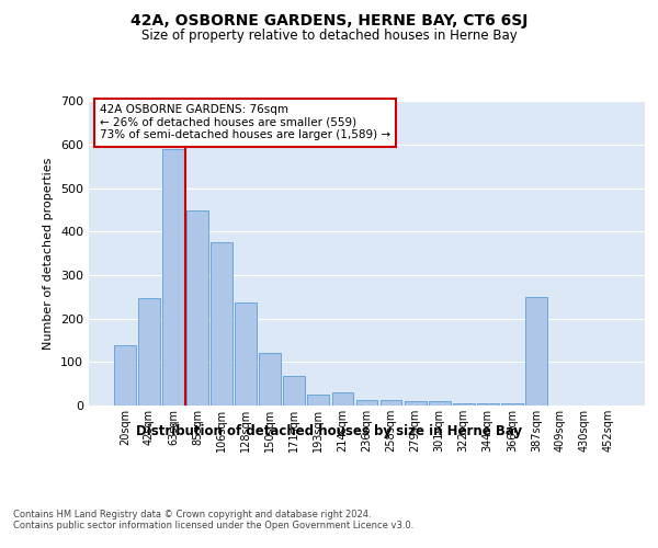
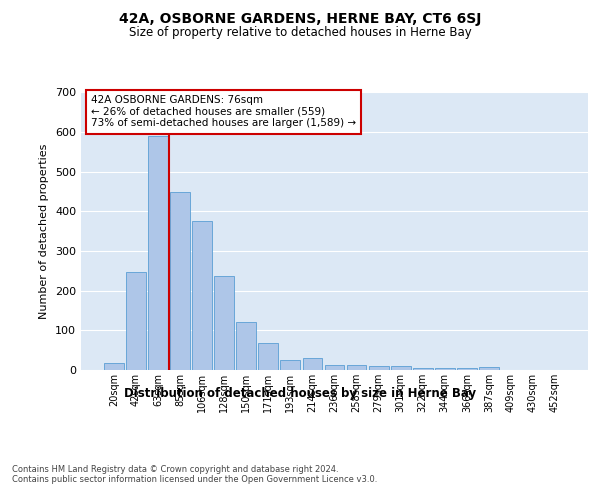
20sqm: 140 -> 18
387sqm: 250 -> 8
